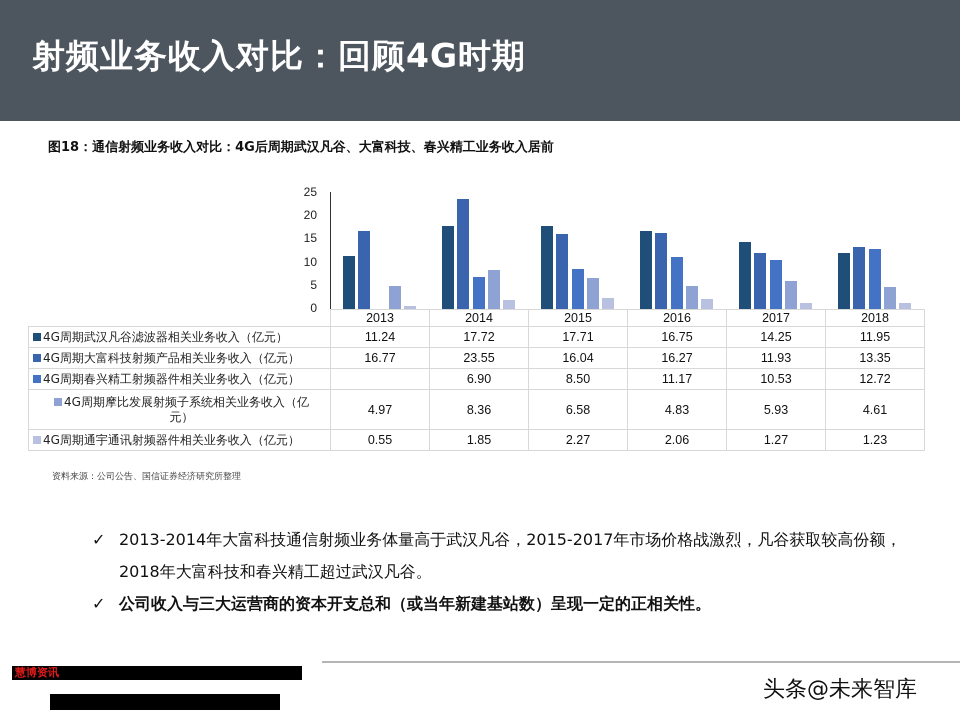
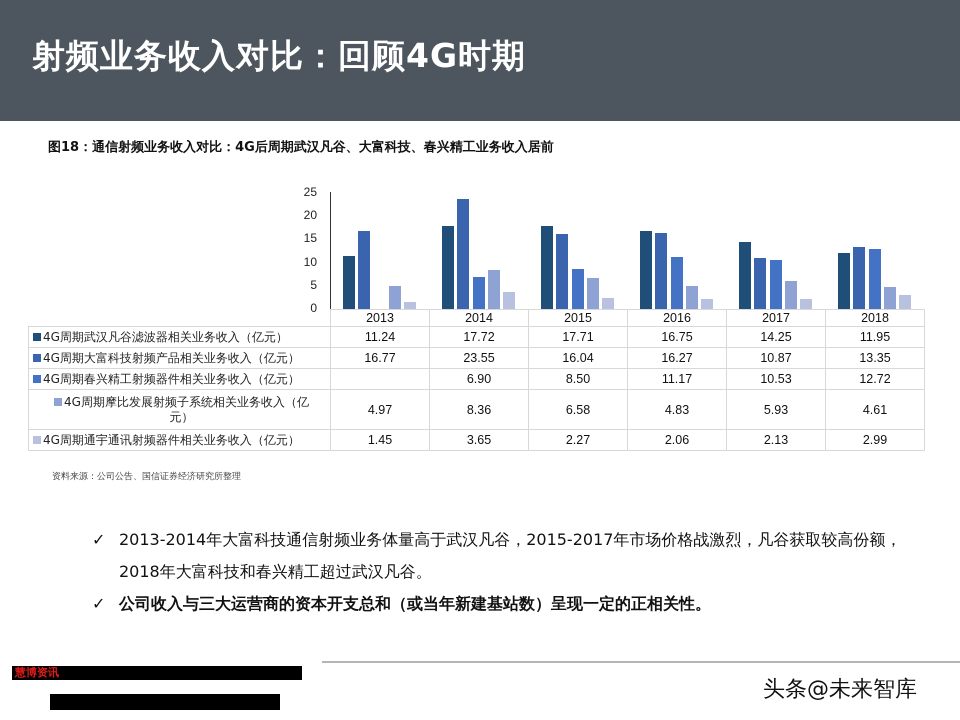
4G周期通宇通讯射频器件相关业务收入（亿元）/2013: 0.55 -> 1.45
4G周期通宇通讯射频器件相关业务收入（亿元）/2014: 1.85 -> 3.65
4G周期大富科技射频产品相关业务收入（亿元）/2017: 11.93 -> 10.87
4G周期通宇通讯射频器件相关业务收入（亿元）/2017: 1.27 -> 2.13
4G周期通宇通讯射频器件相关业务收入（亿元）/2018: 1.23 -> 2.99
